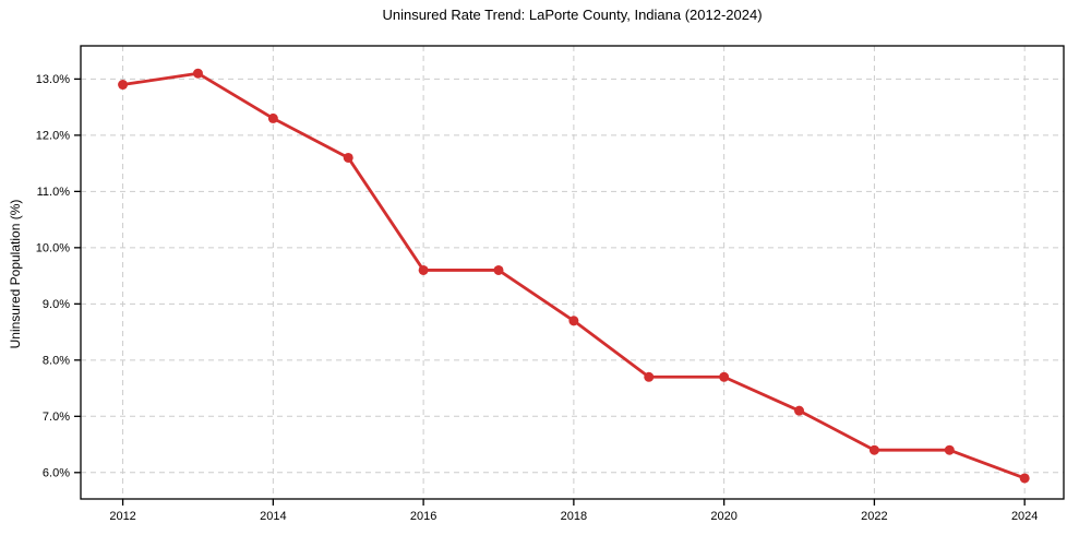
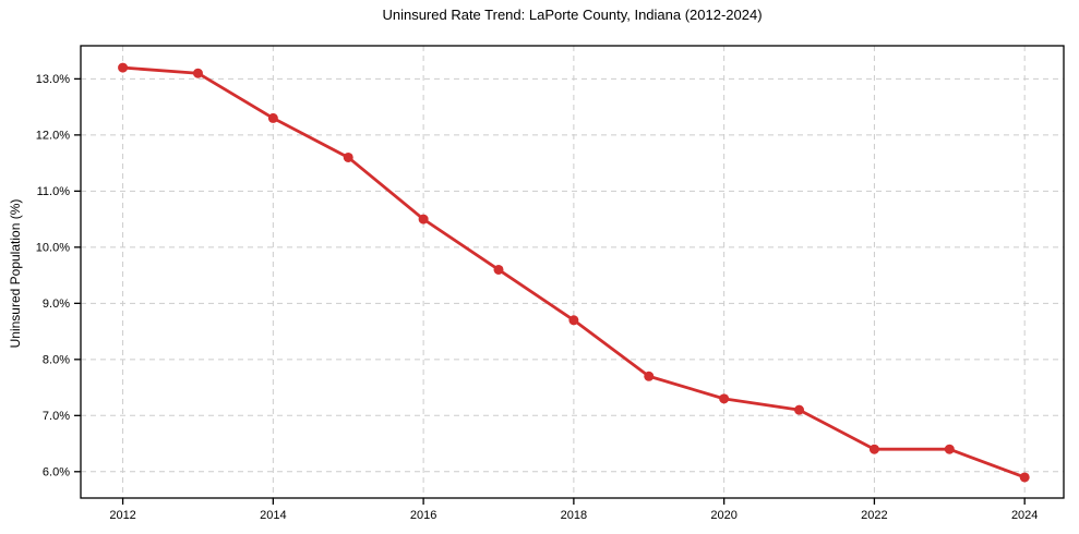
2012: 12.9% -> 13.2%
2016: 9.6% -> 10.5%
2020: 7.7% -> 7.3%
